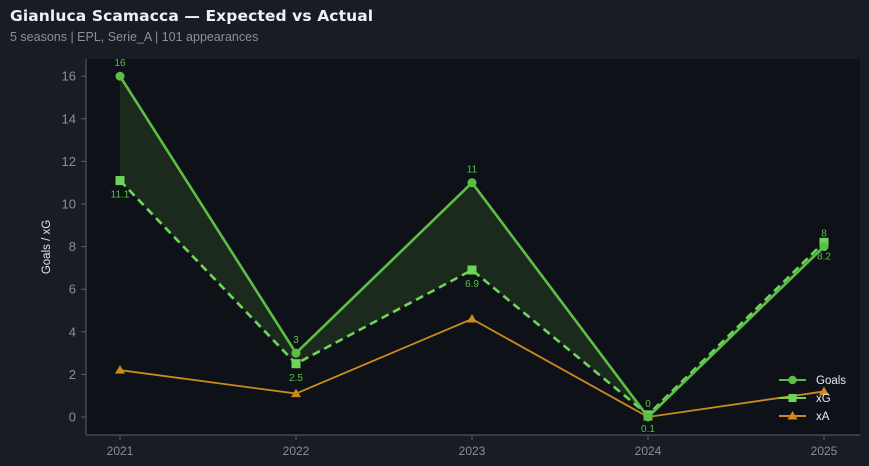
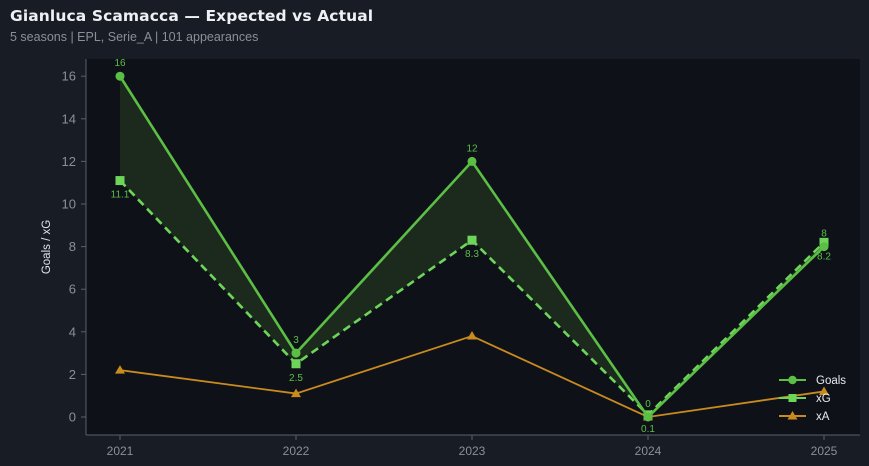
Goals/2023: 11 -> 12
xG/2023: 6.9 -> 8.3
xA/2023: 4.6 -> 3.8
